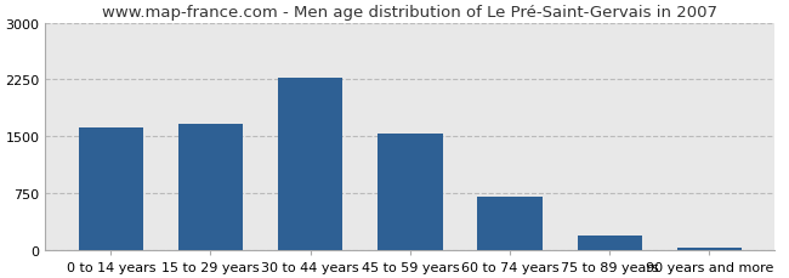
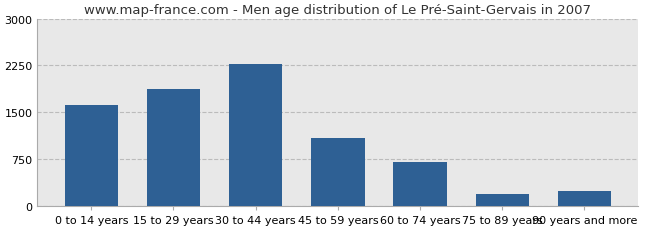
15 to 29 years: 1670 -> 1880
45 to 59 years: 1540 -> 1080
90 years and more: 40 -> 240
